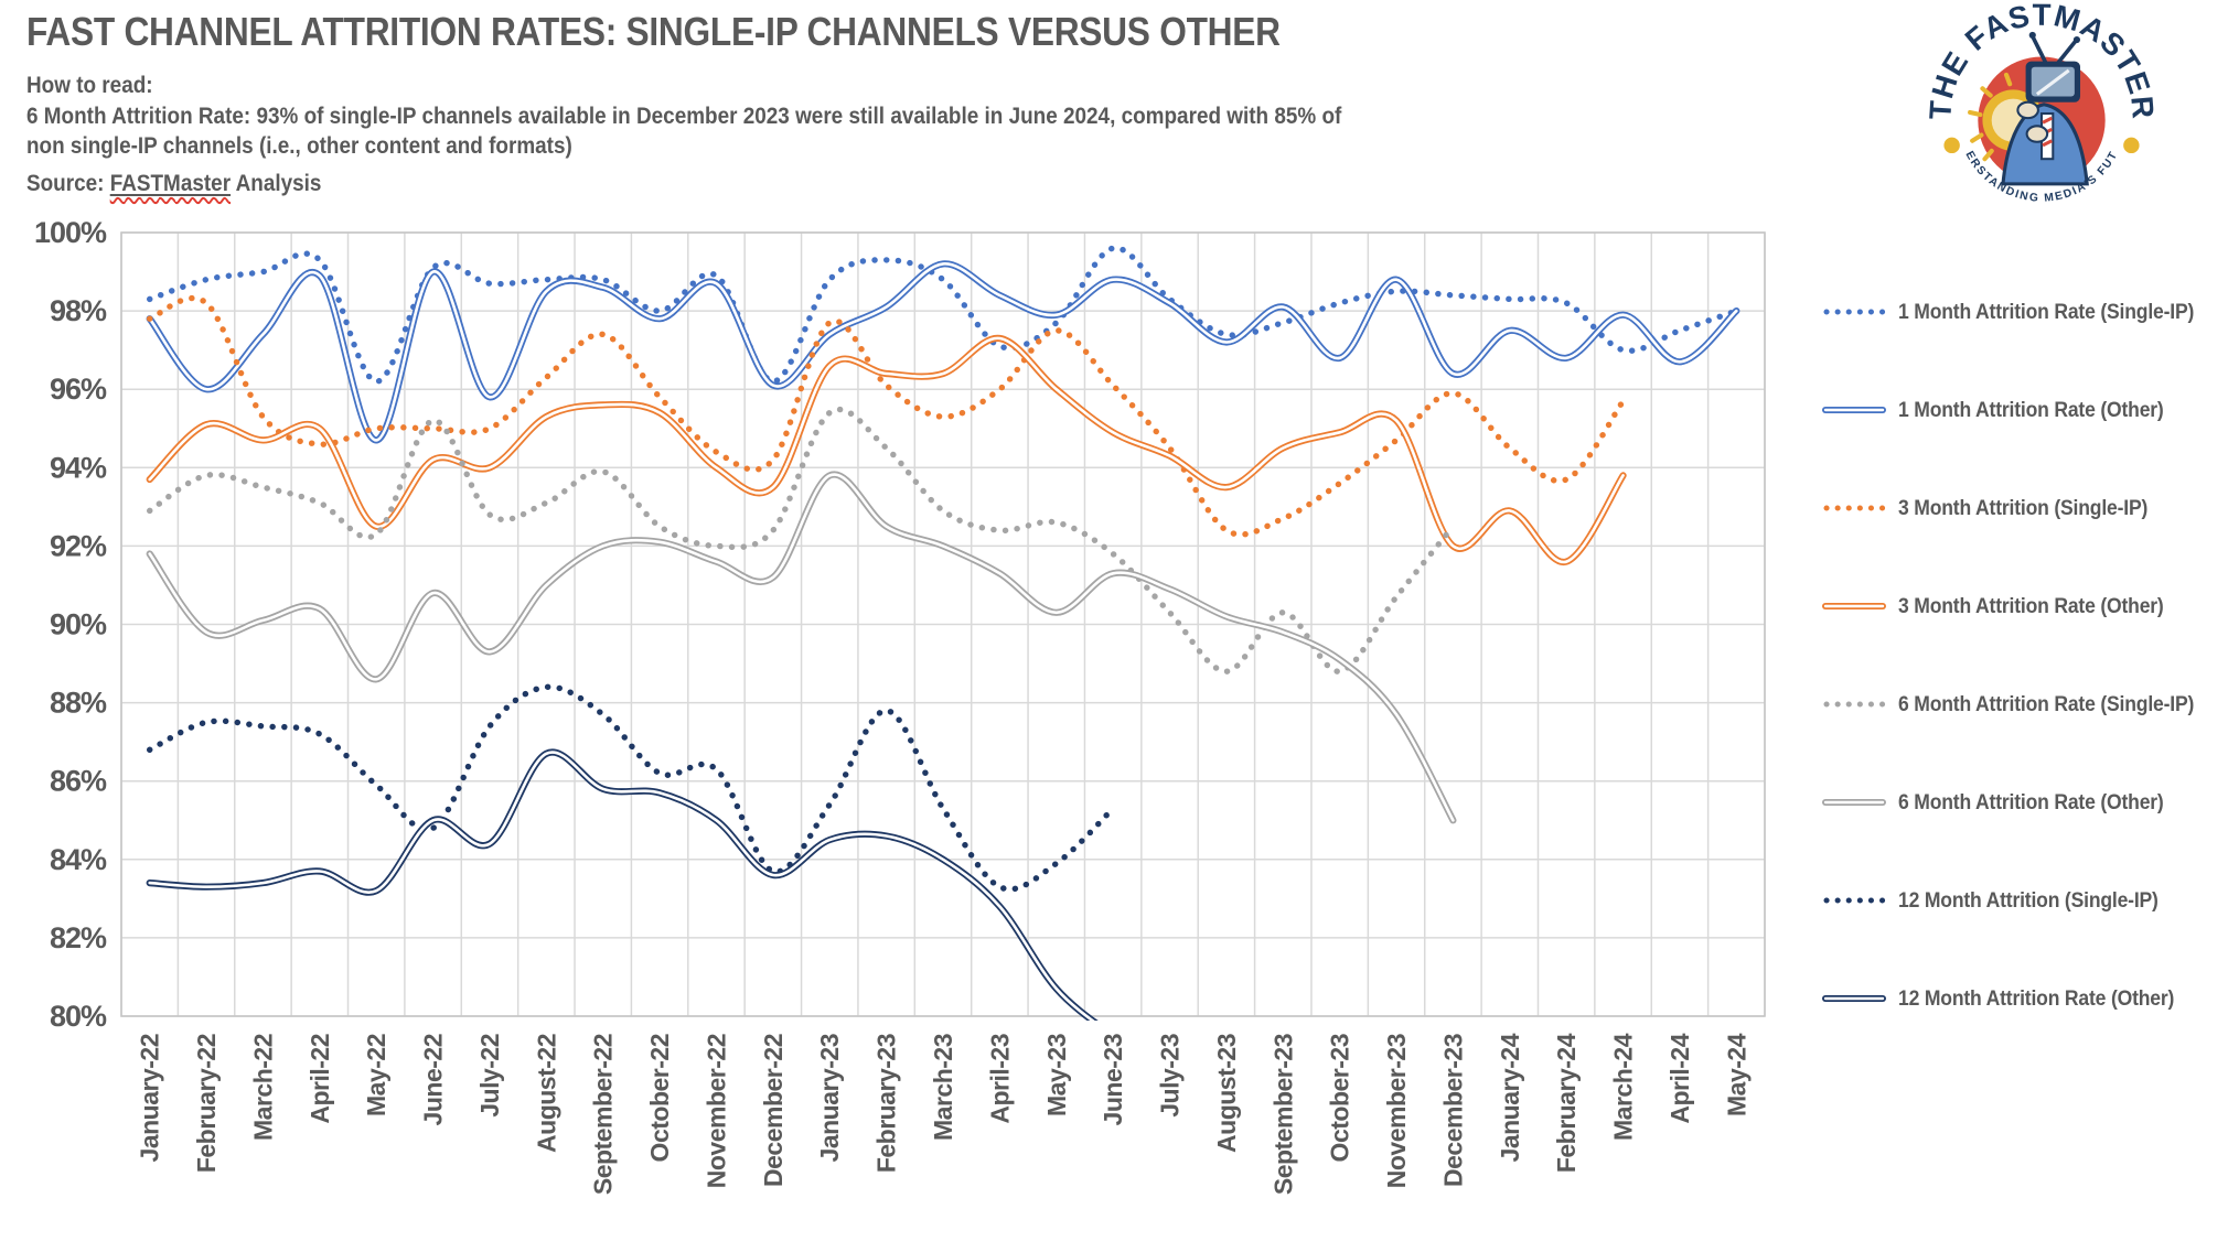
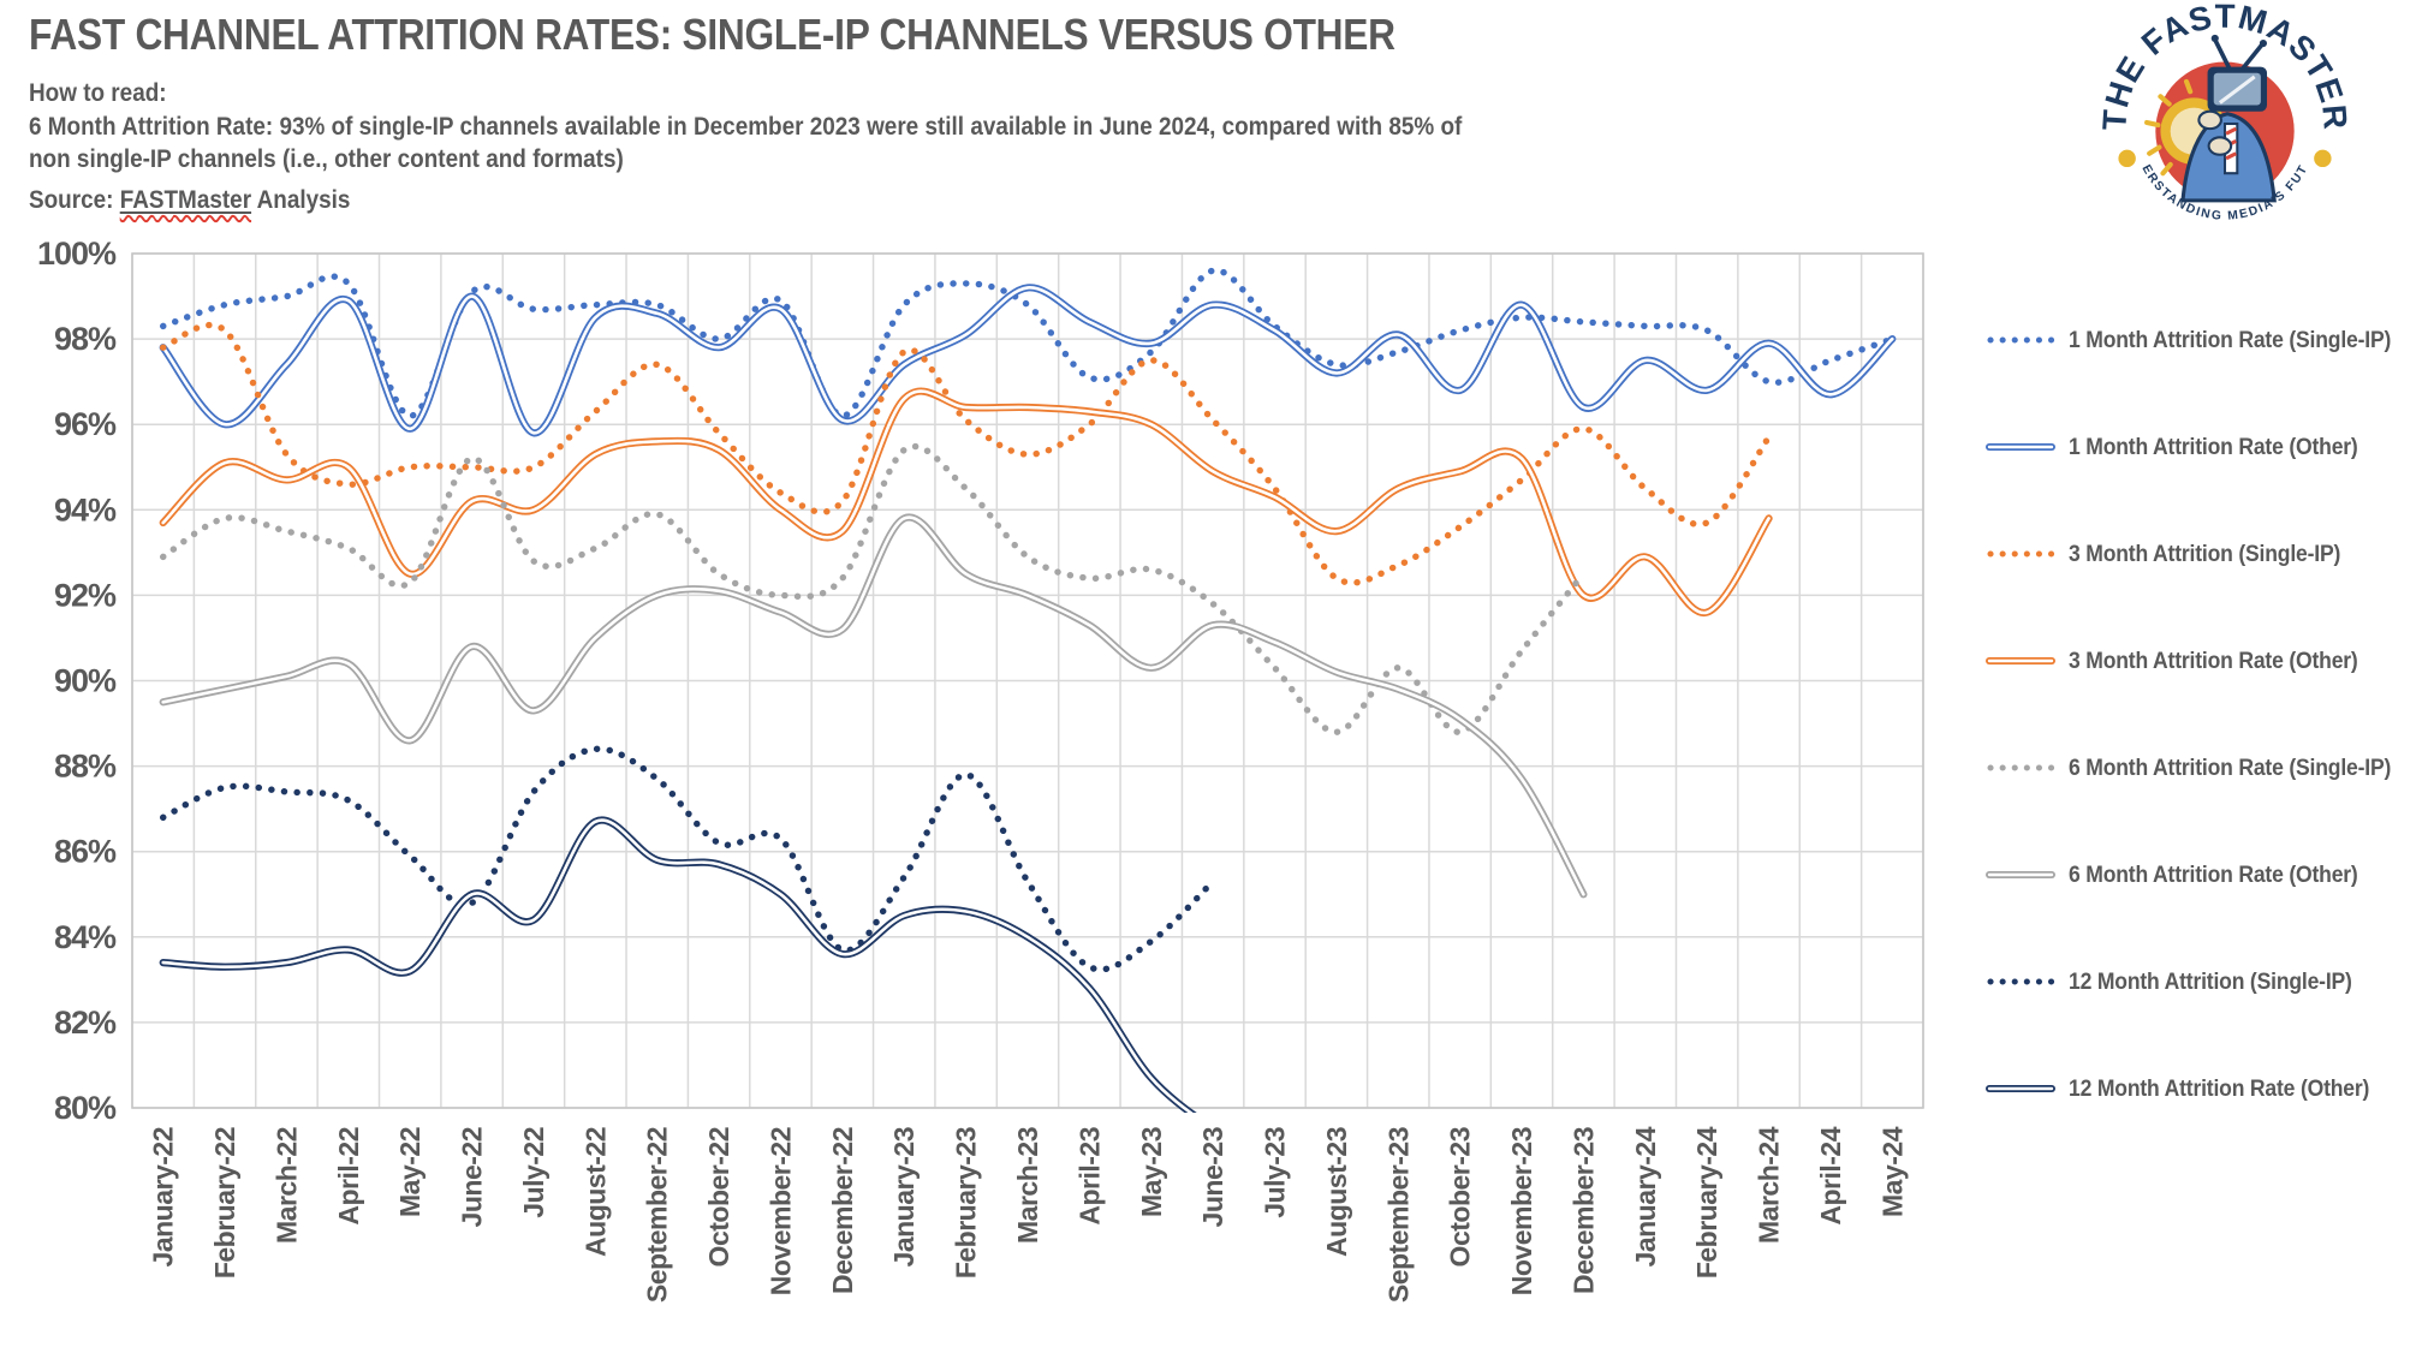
6 Month Attrition Rate (Other)/January-22: 91.8% -> 89.5%
1 Month Attrition Rate (Other)/May-22: 94.7% -> 95.9%
3 Month Attrition Rate (Other)/April-23: 97.3% -> 96.3%
